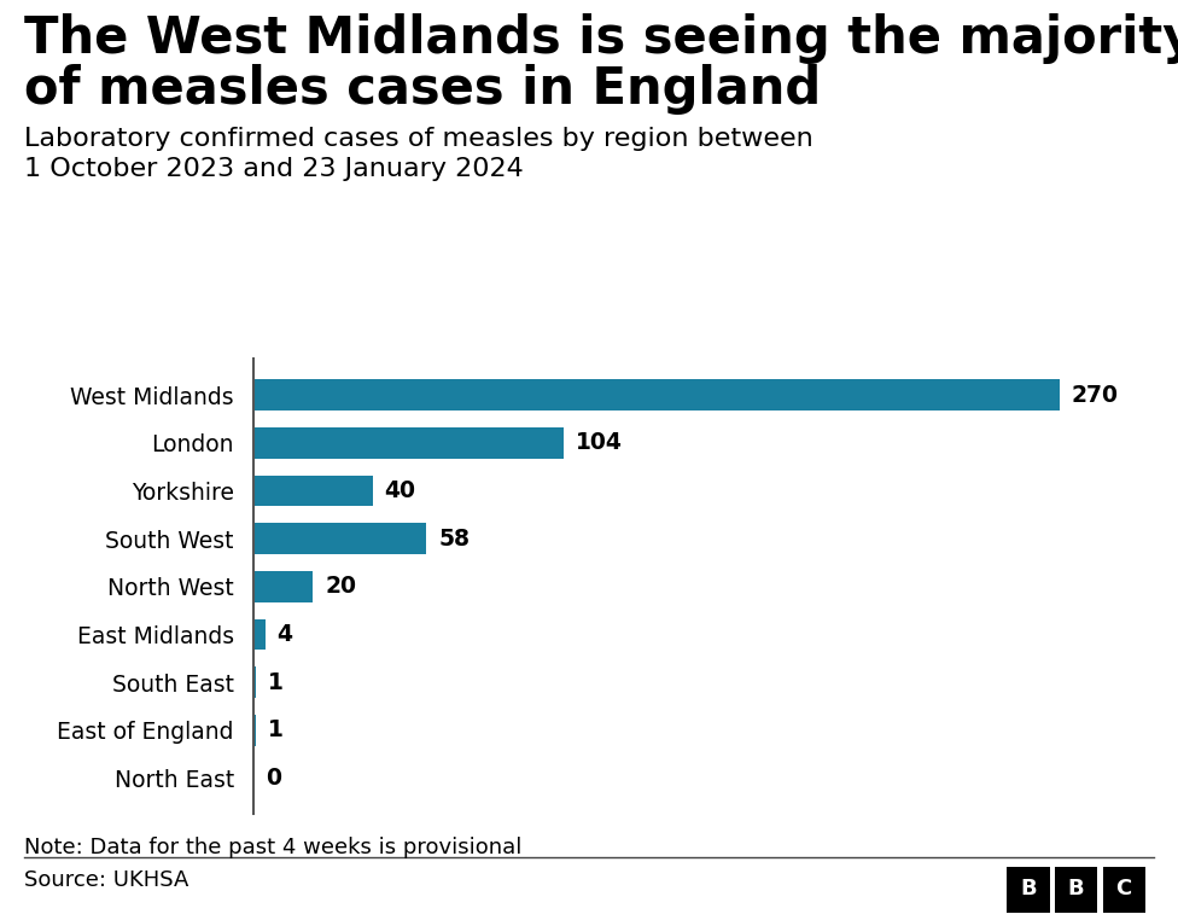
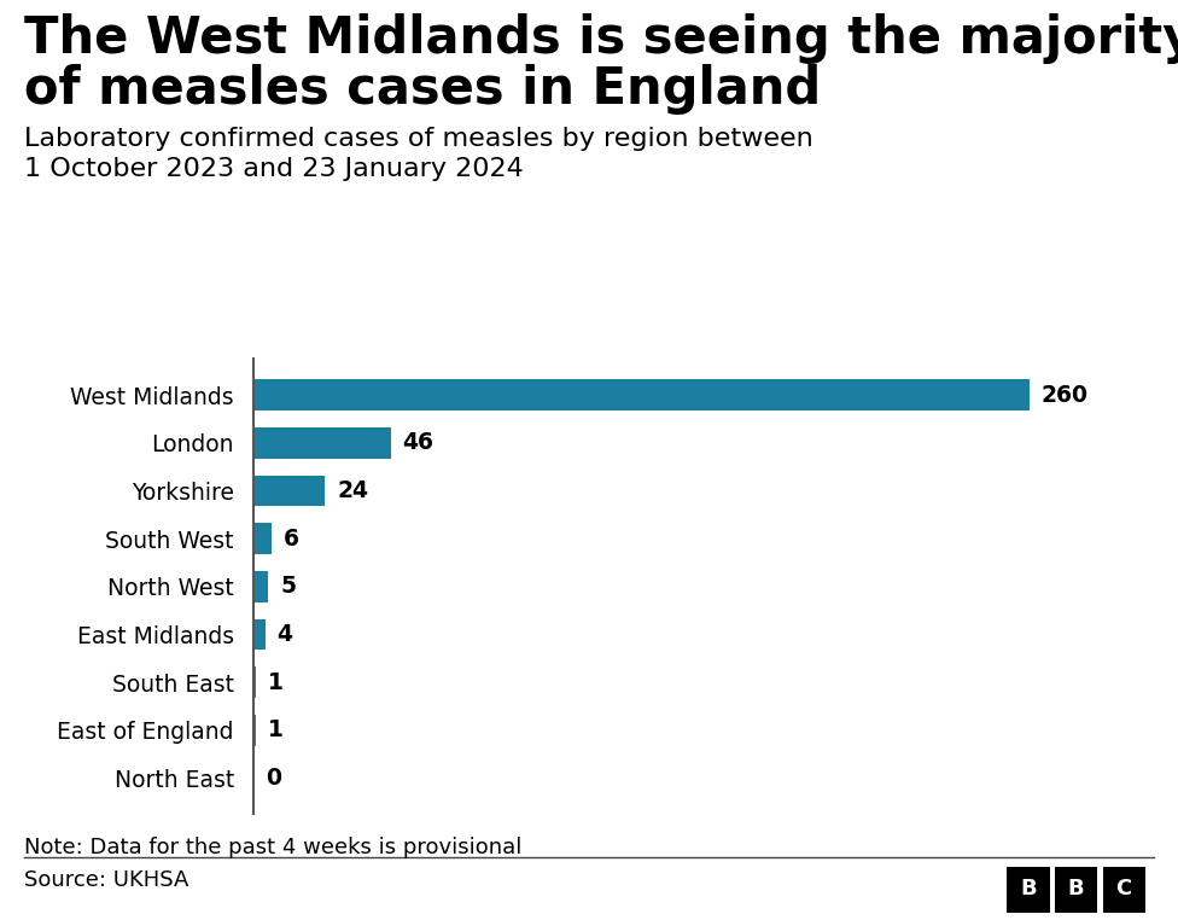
West Midlands: 270 -> 260
London: 104 -> 46
Yorkshire: 40 -> 24
South West: 58 -> 6
North West: 20 -> 5
